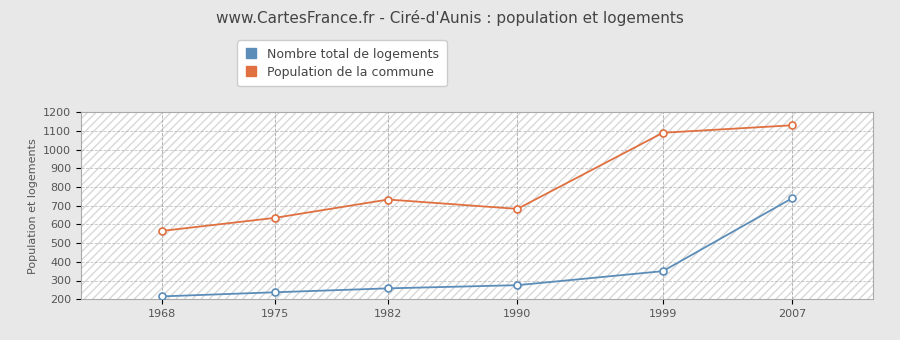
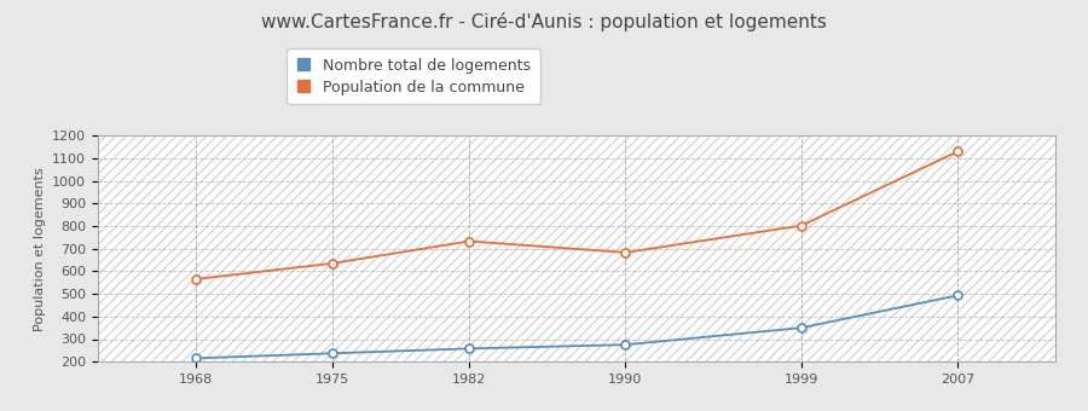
Population de la commune/1999: 1090 -> 800
Nombre total de logements/2007: 740 -> 490
